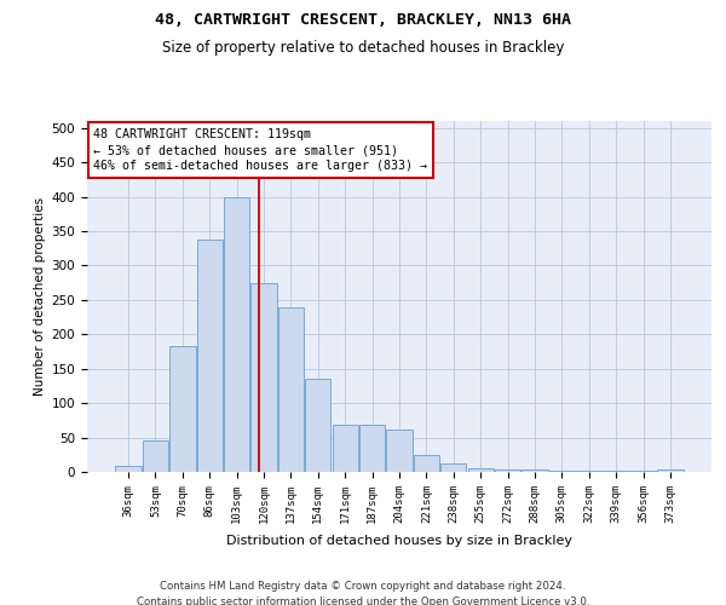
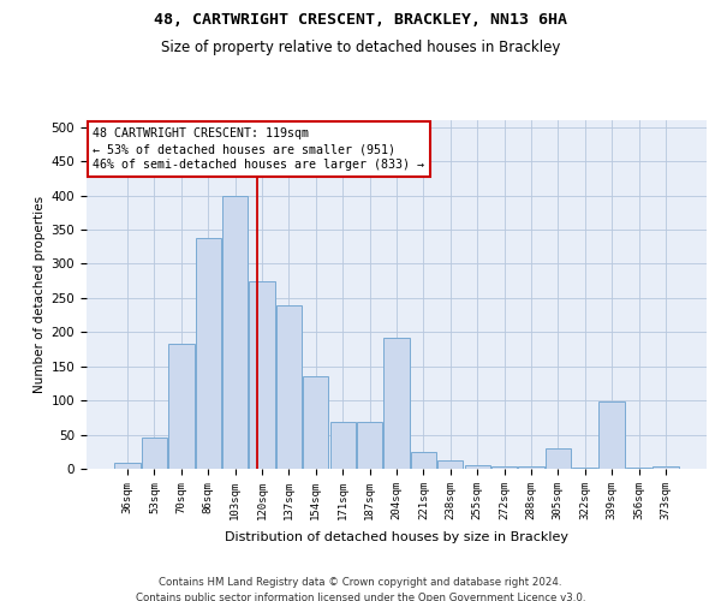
204sqm: 61 -> 192
305sqm: 2 -> 30
339sqm: 1 -> 98
